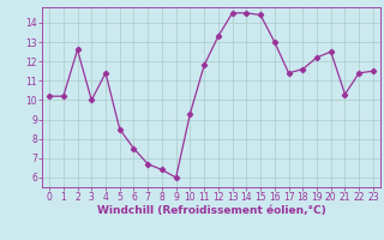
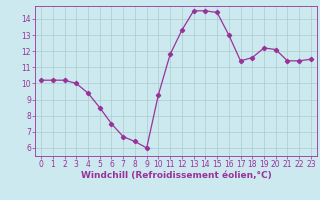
2: 12.6 -> 10.2
4: 11.4 -> 9.4
20: 12.5 -> 12.1
21: 10.3 -> 11.4
